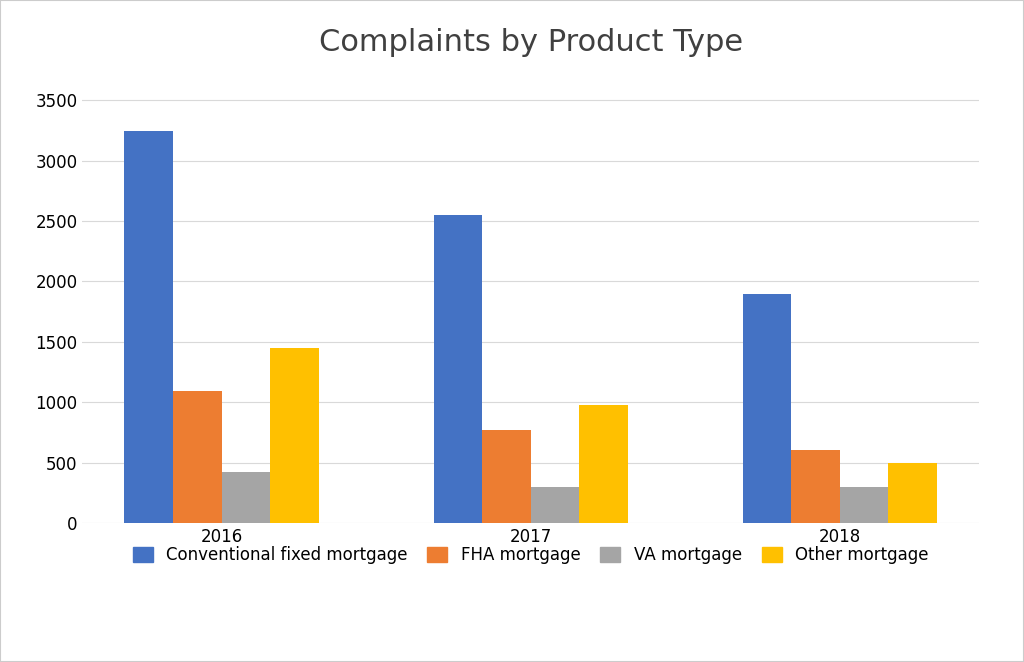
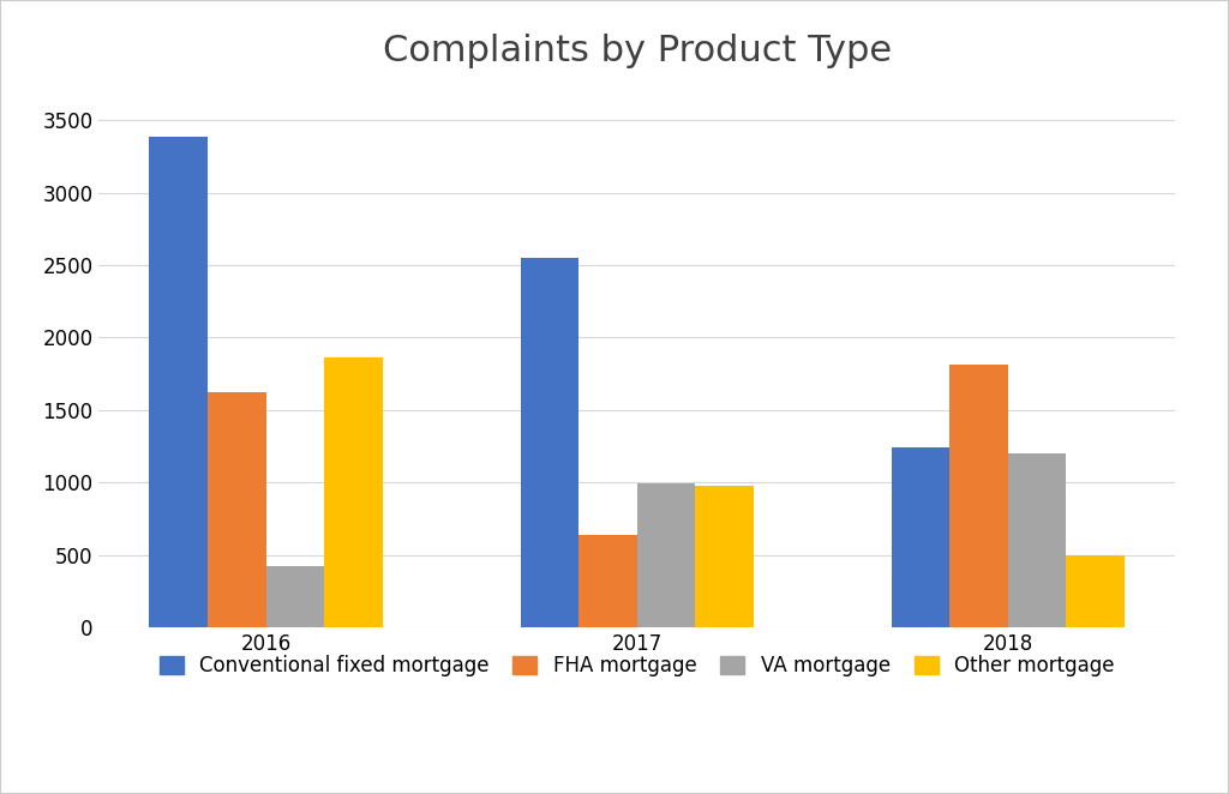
Conventional fixed mortgage/2016: 3250 -> 3390
FHA mortgage/2016: 1090 -> 1620
Other mortgage/2016: 1450 -> 1860
FHA mortgage/2017: 770 -> 640
VA mortgage/2017: 300 -> 990
Conventional fixed mortgage/2018: 1900 -> 1240
FHA mortgage/2018: 600 -> 1810
VA mortgage/2018: 300 -> 1200
